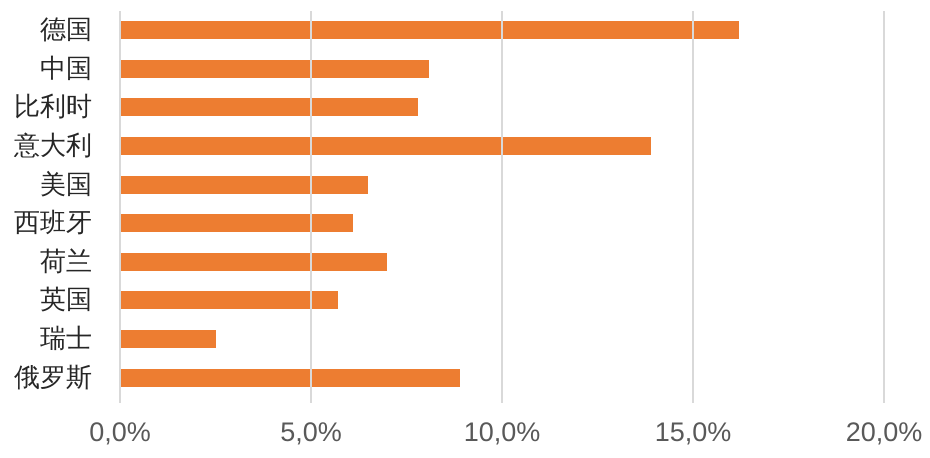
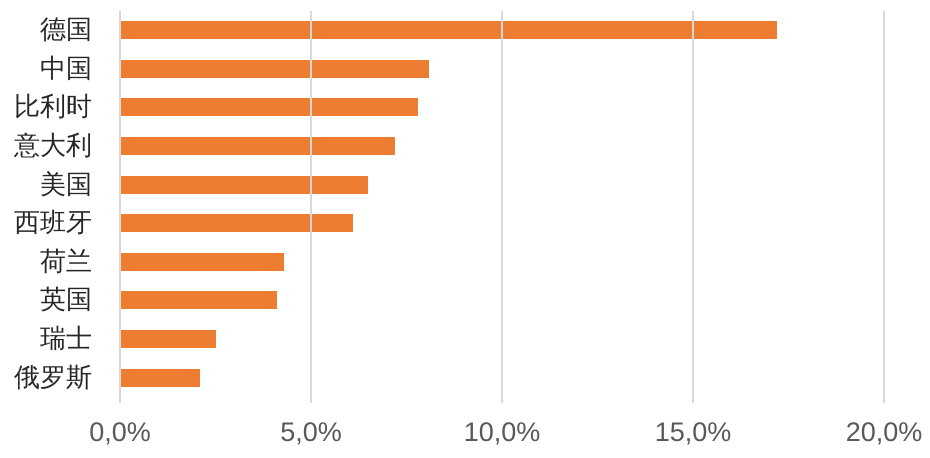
德国: 16,2% -> 17,2%
意大利: 13,9% -> 7,2%
荷兰: 7,0% -> 4,3%
英国: 5,7% -> 4,1%
俄罗斯: 8,9% -> 2,1%
